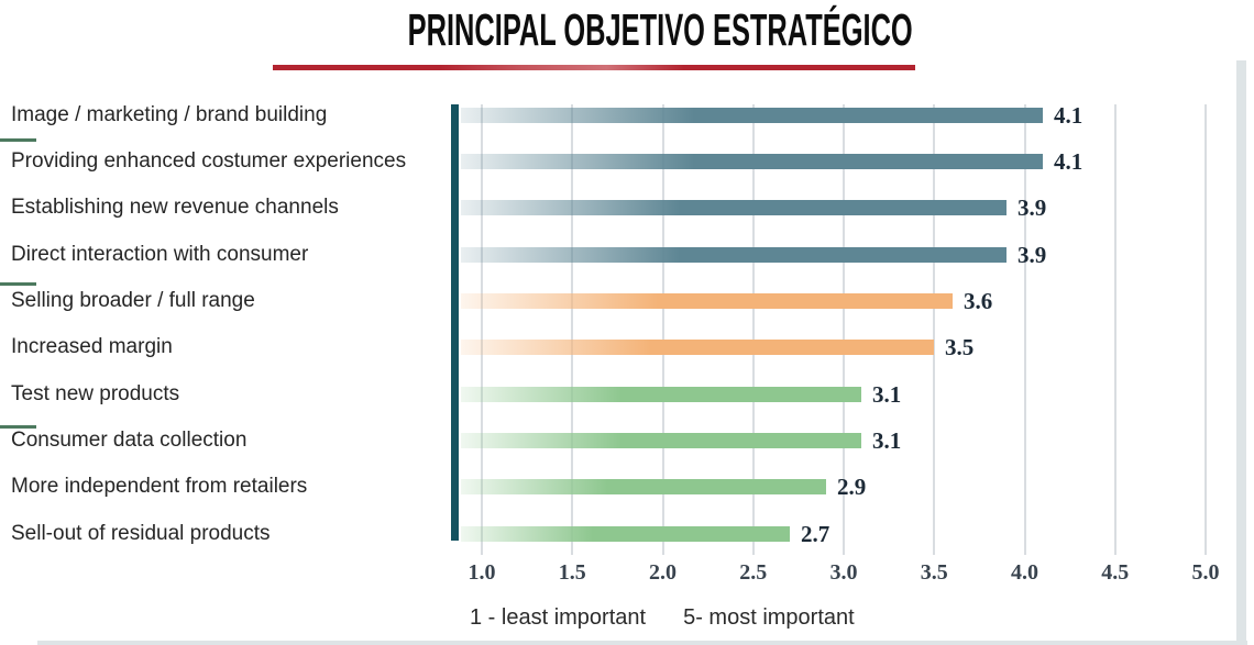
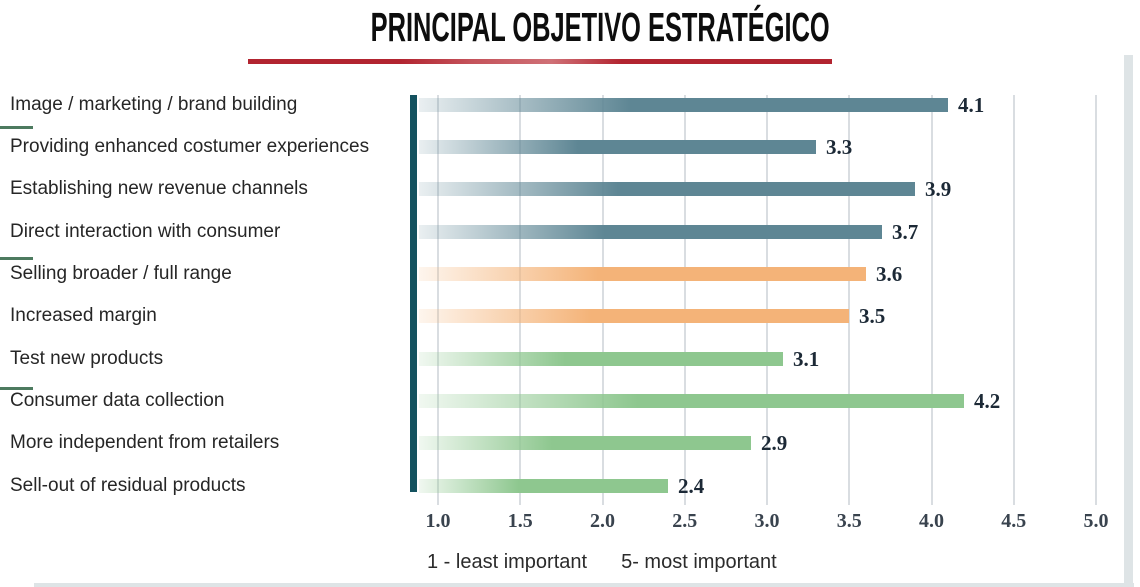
Providing enhanced costumer experiences: 4.1 -> 3.3
Direct interaction with consumer: 3.9 -> 3.7
Consumer data collection: 3.1 -> 4.2
Sell-out of residual products: 2.7 -> 2.4
